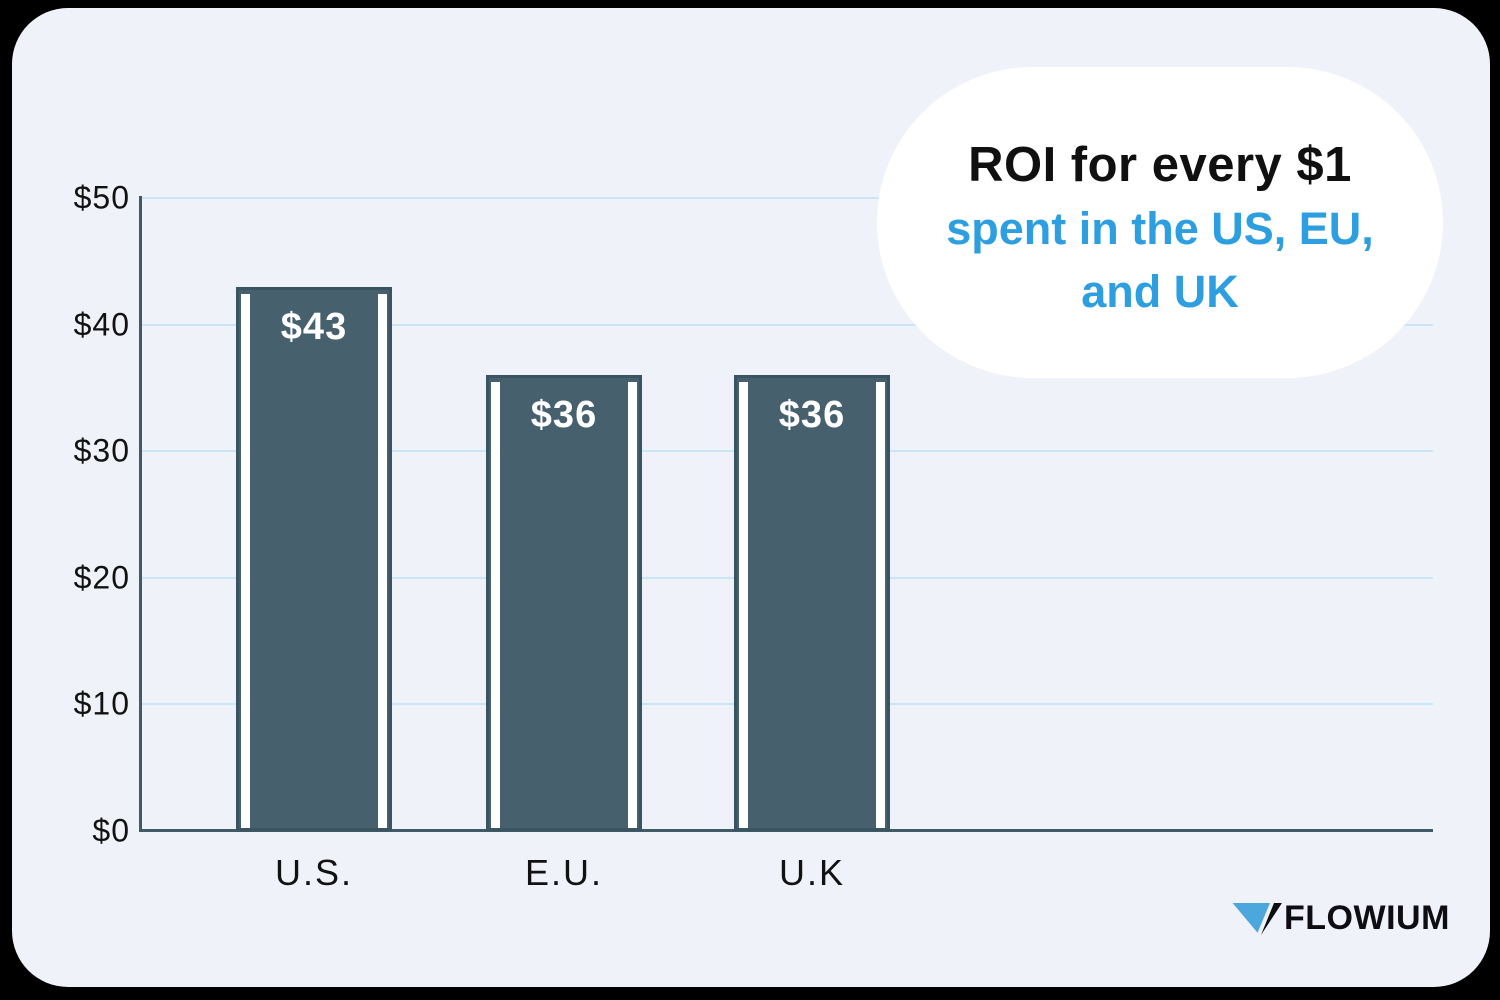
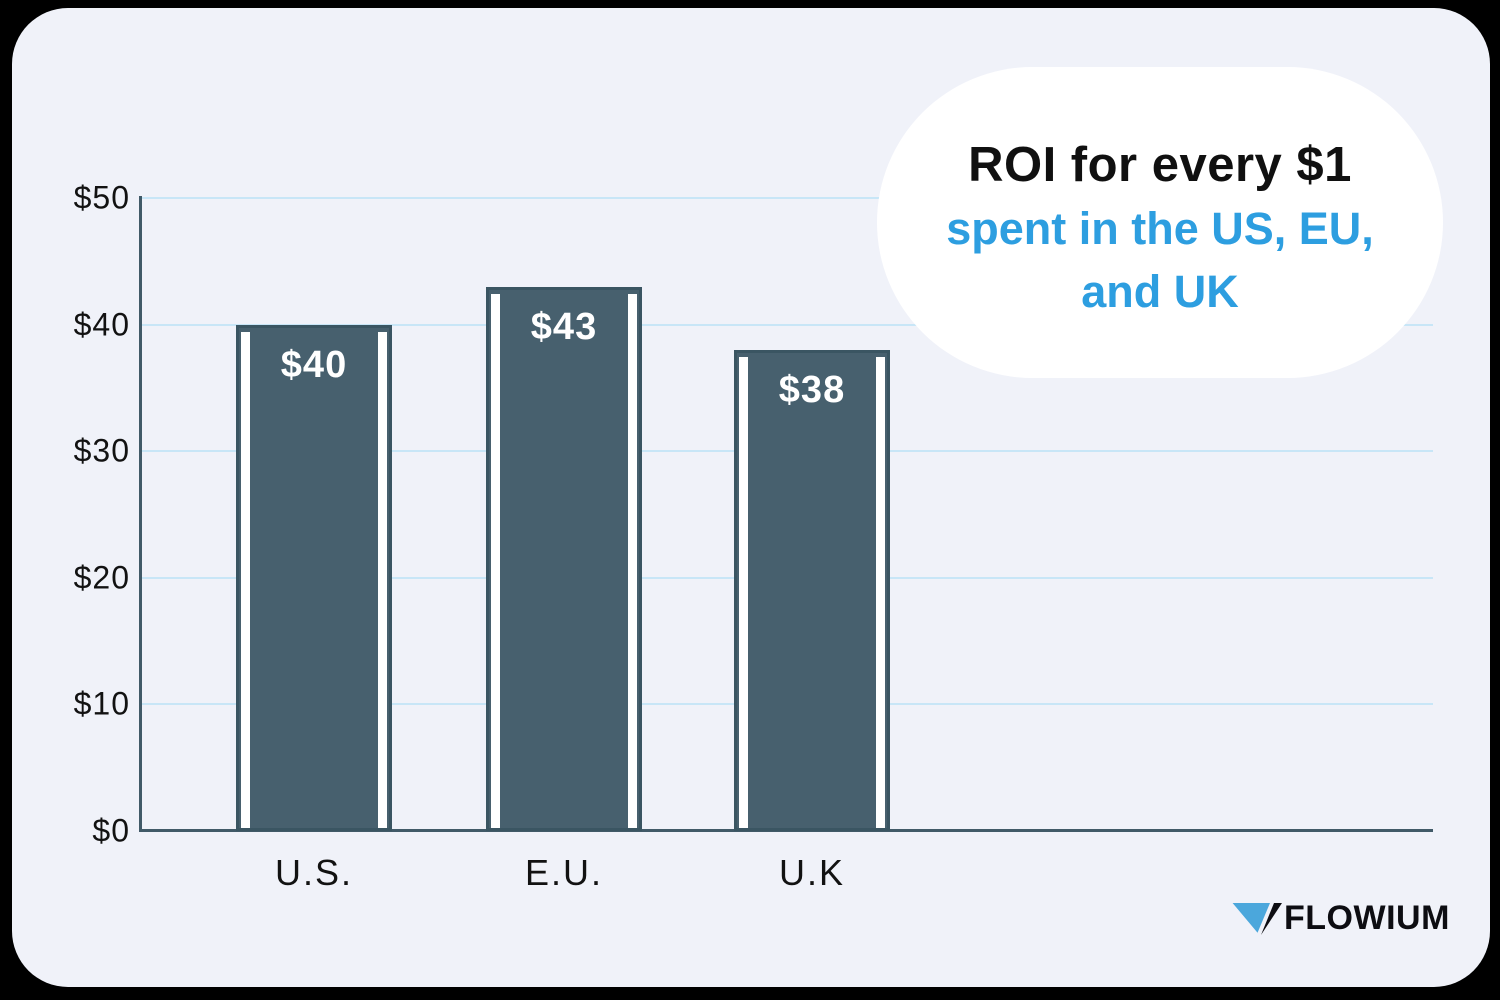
U.S.: $43 -> $40
E.U.: $36 -> $43
U.K: $36 -> $38
